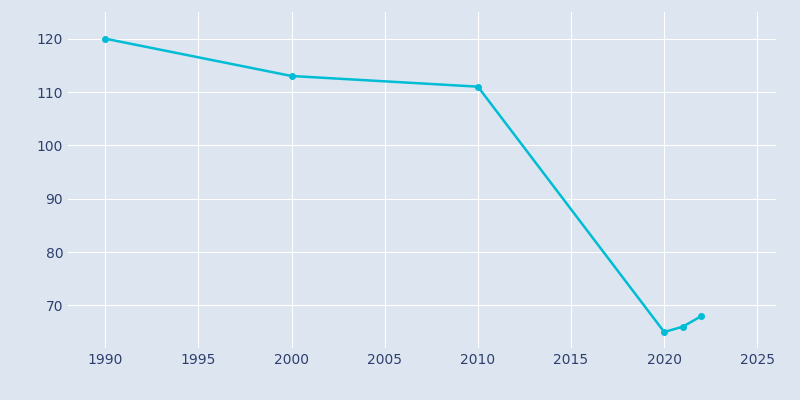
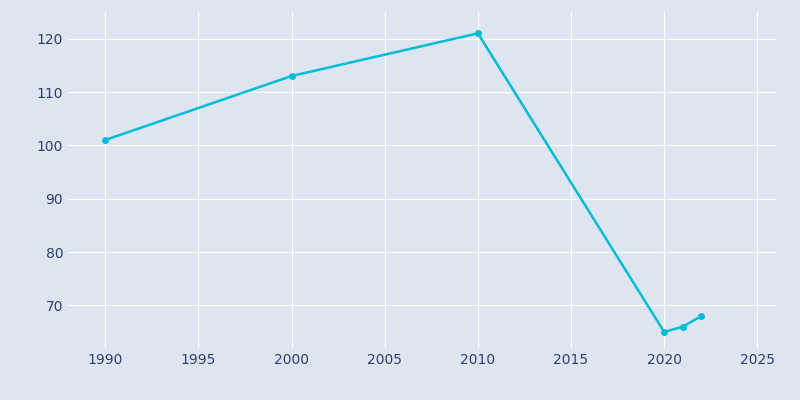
1990: 120 -> 101
2010: 111 -> 121
